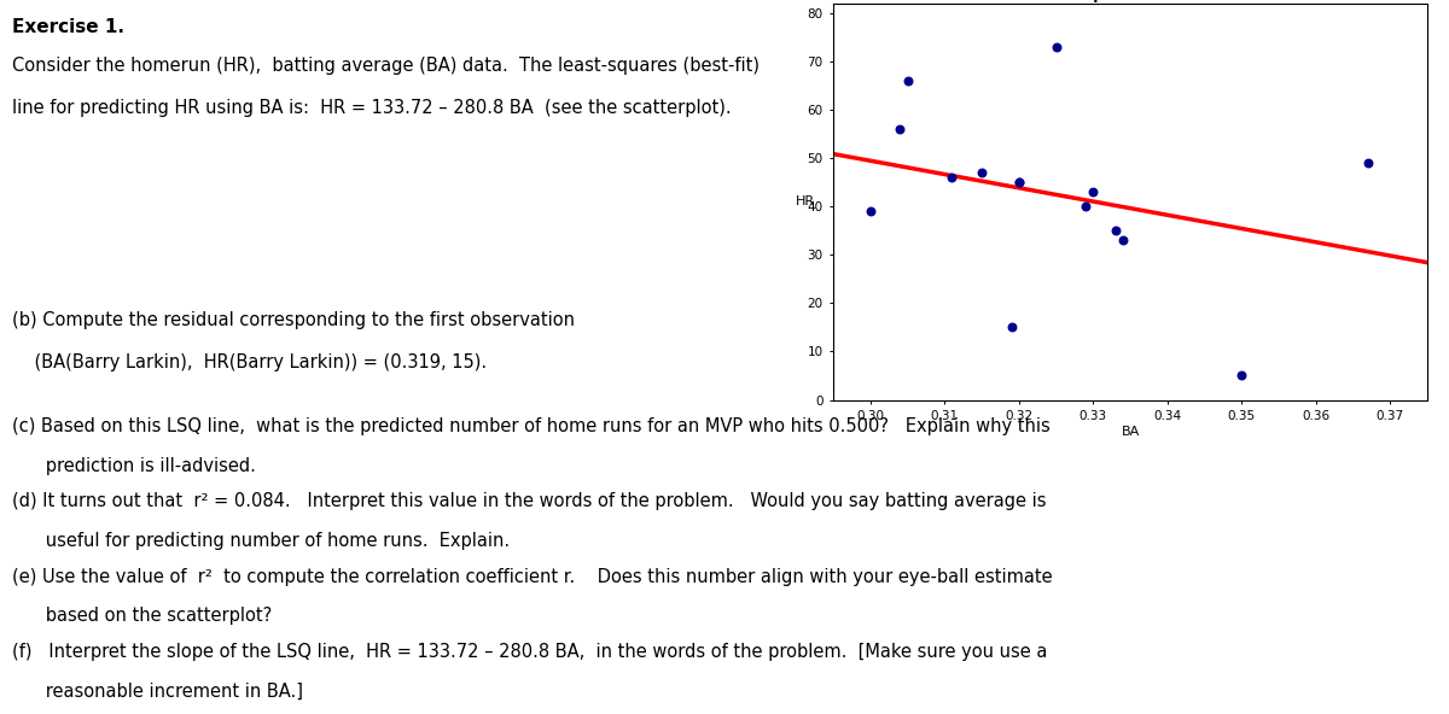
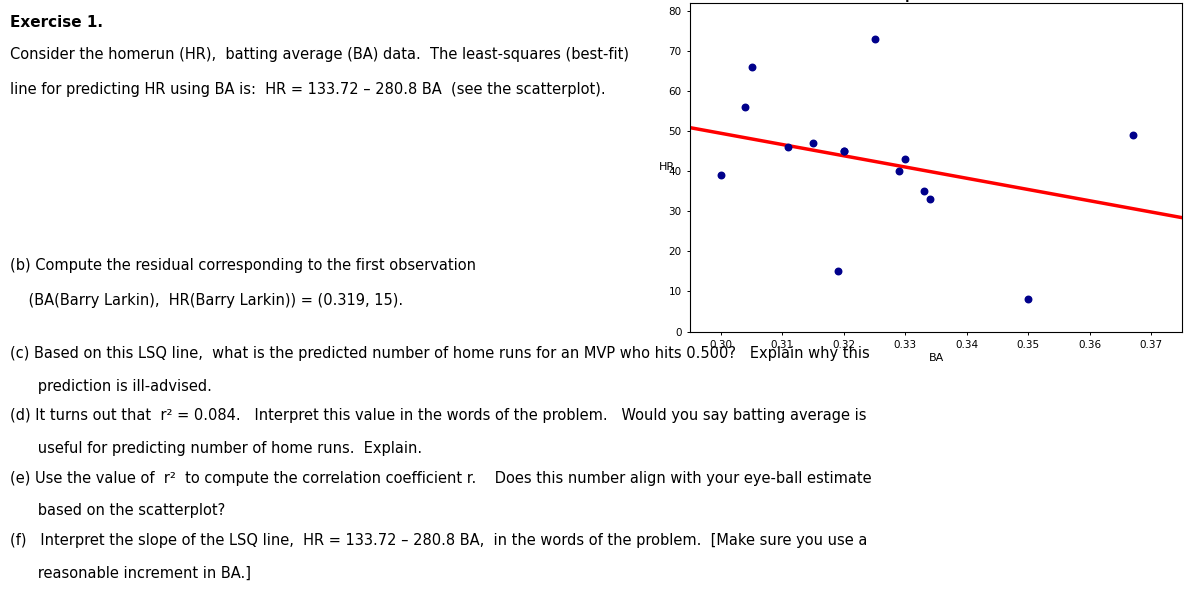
0.35: 5 -> 8
